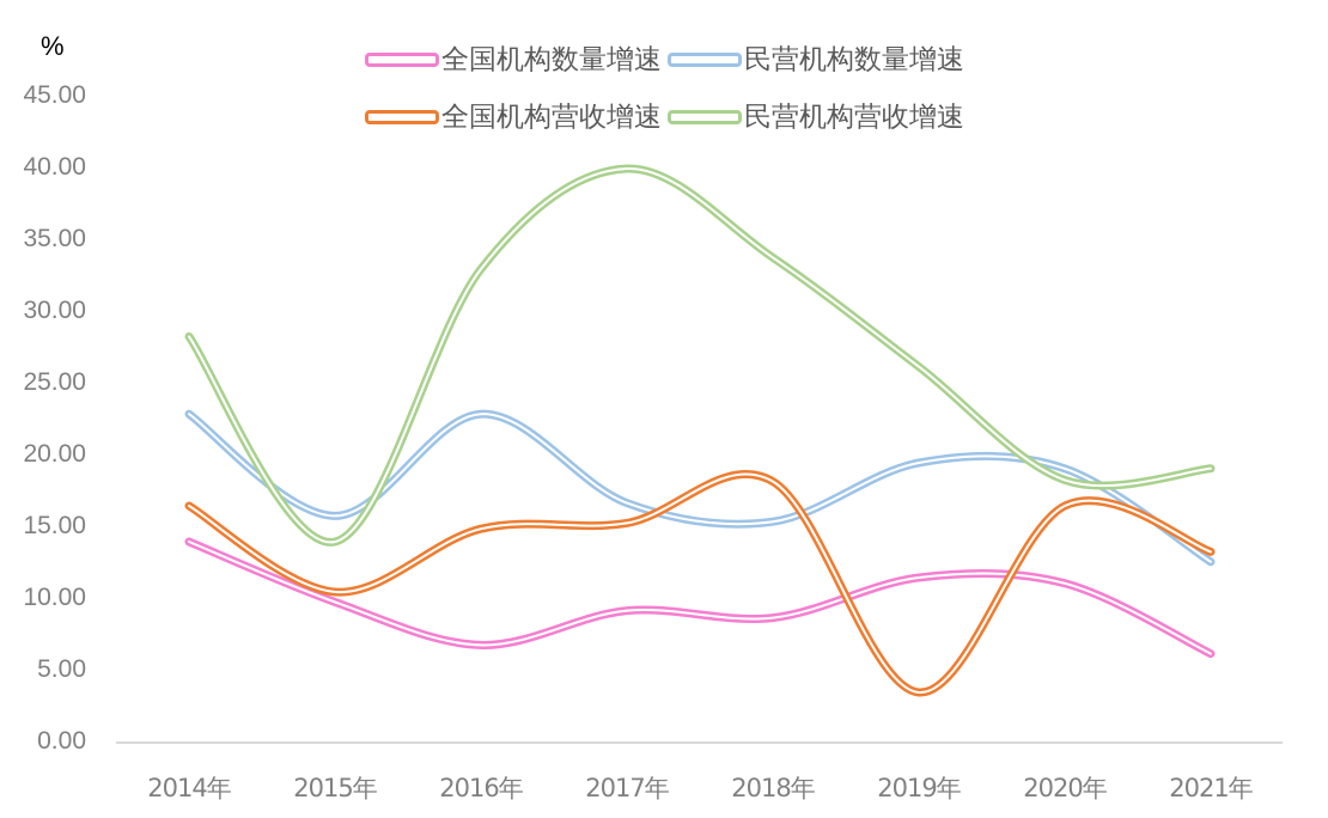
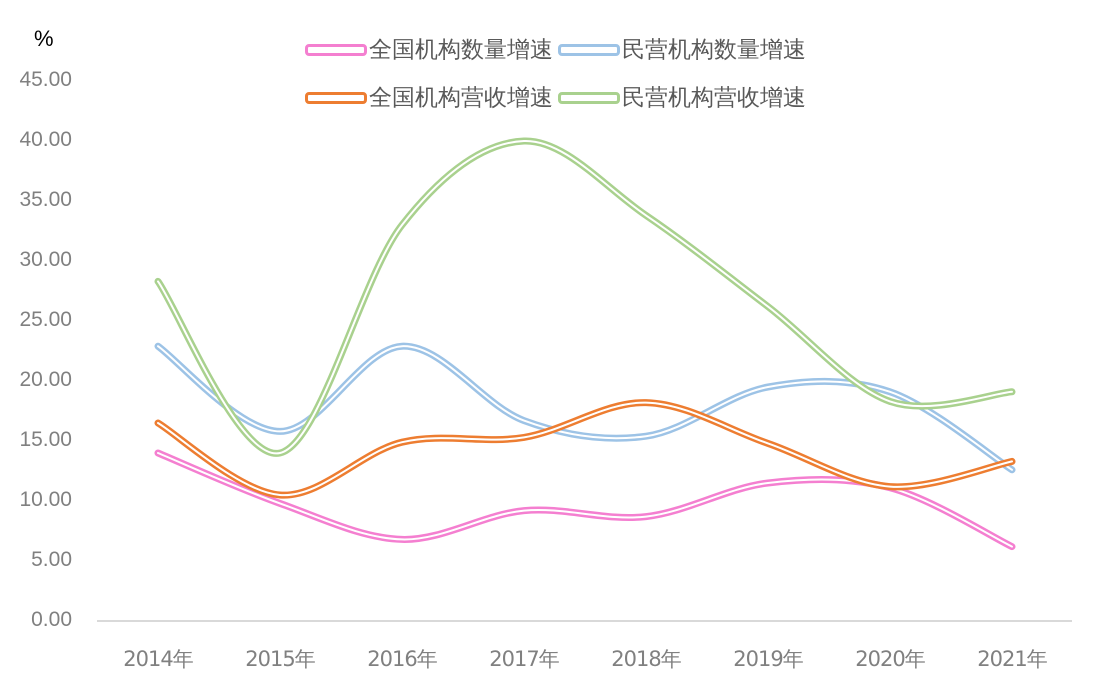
全国机构营收增速/2019年: 3.5 -> 14.8
全国机构营收增速/2020年: 16.5 -> 11.2
